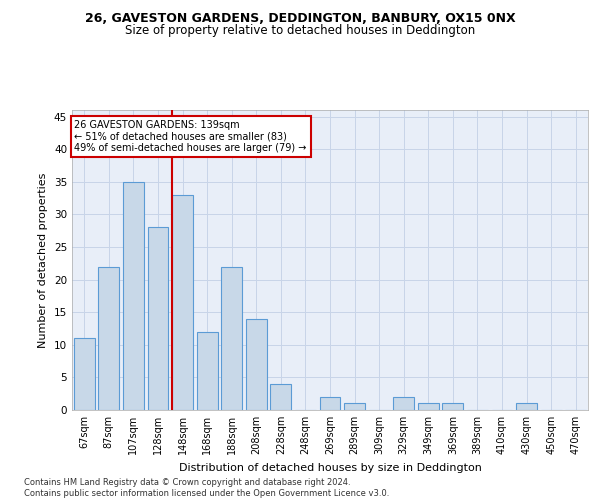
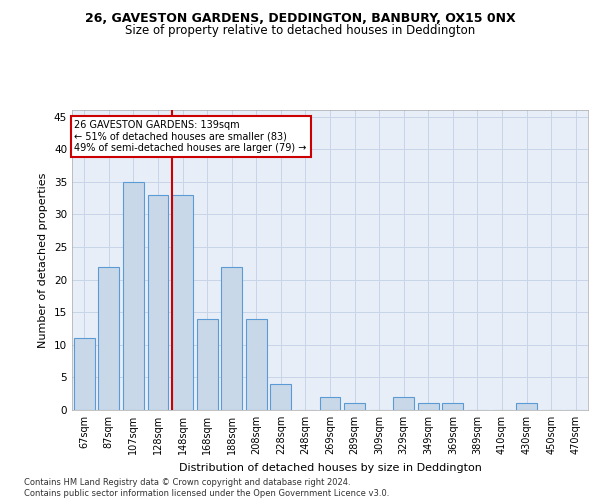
128sqm: 28 -> 33
168sqm: 12 -> 14
